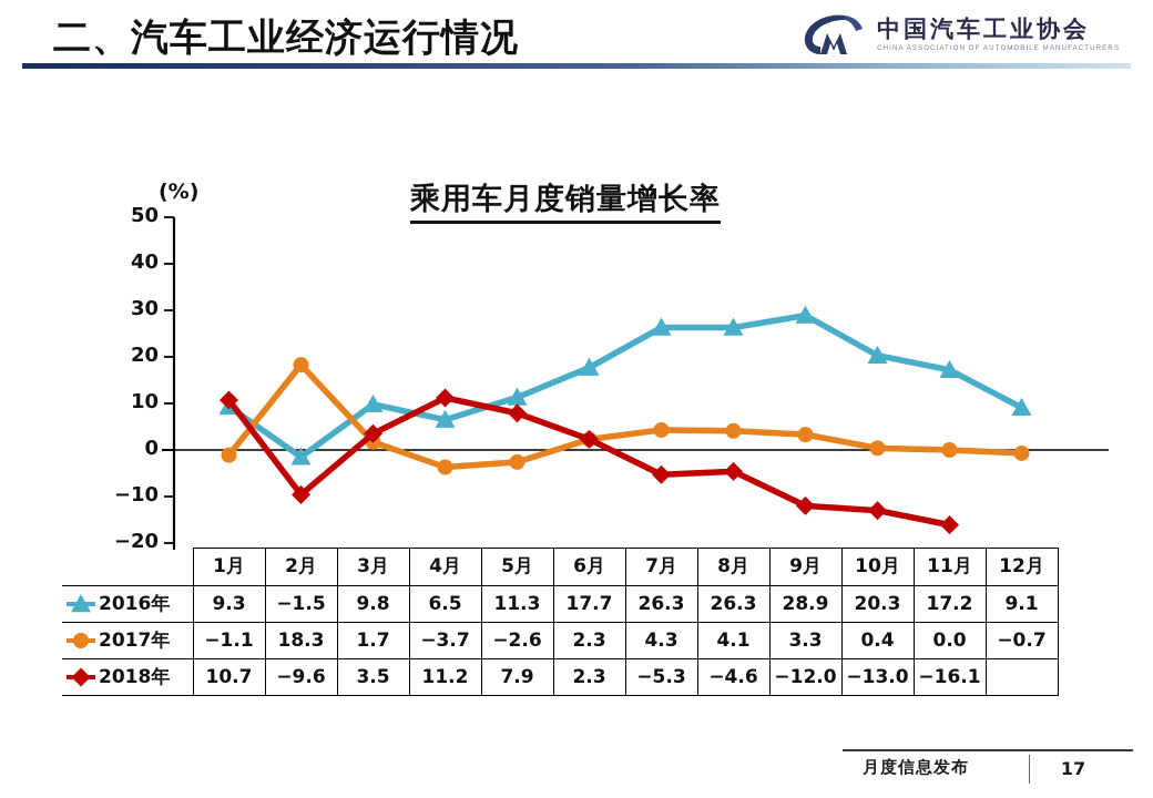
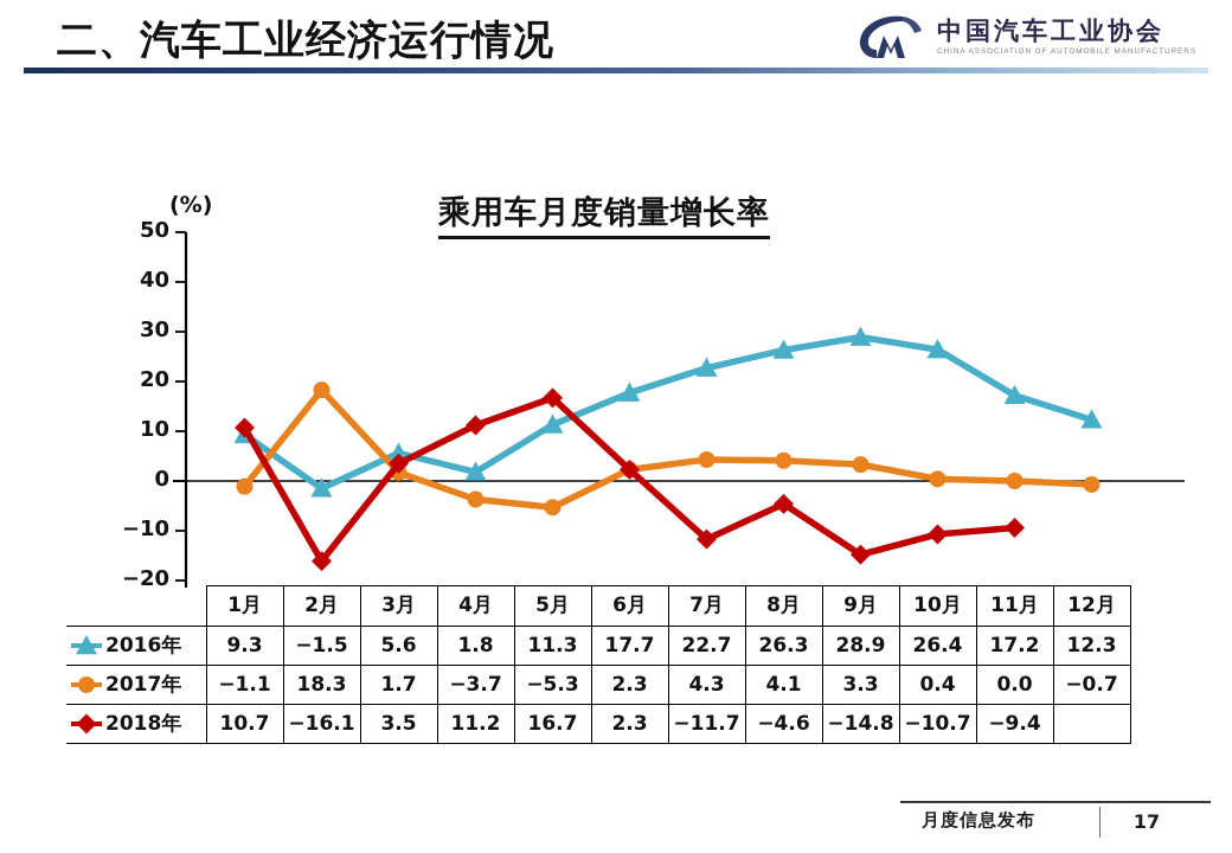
2018年/2月: −9.6 -> −16.1
2016年/3月: 9.8 -> 5.6
2016年/4月: 6.5 -> 1.8
2017年/5月: −2.6 -> −5.3
2018年/5月: 7.9 -> 16.7
2016年/7月: 26.3 -> 22.7
2018年/7月: −5.3 -> −11.7
2018年/9月: −12.0 -> −14.8
2016年/10月: 20.3 -> 26.4
2018年/10月: −13.0 -> −10.7
2018年/11月: −16.1 -> −9.4
2016年/12月: 9.1 -> 12.3
